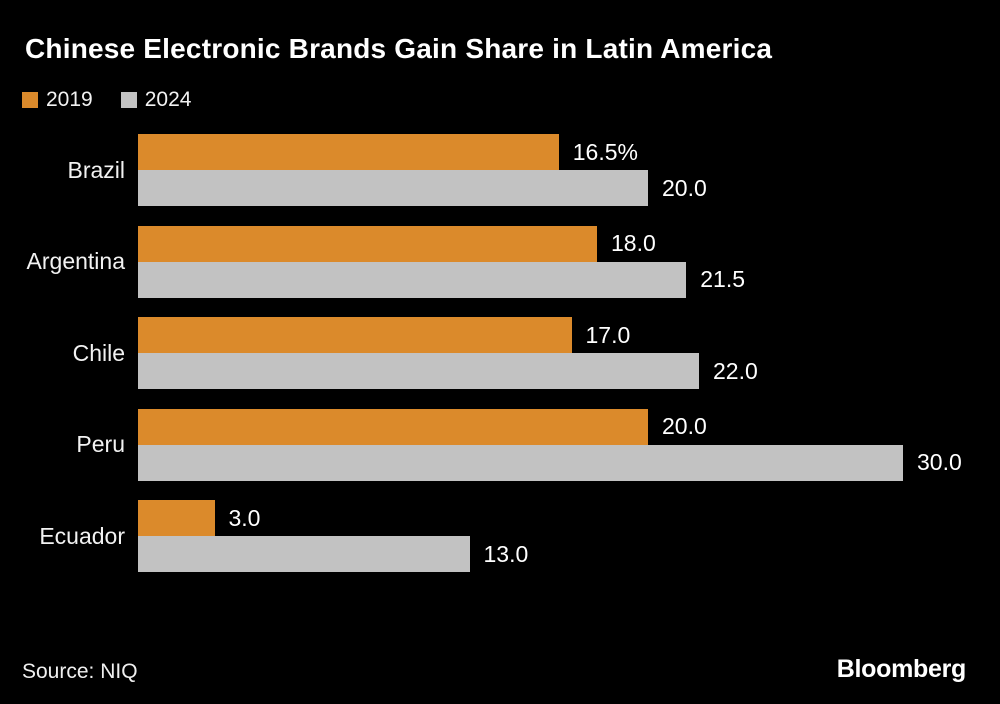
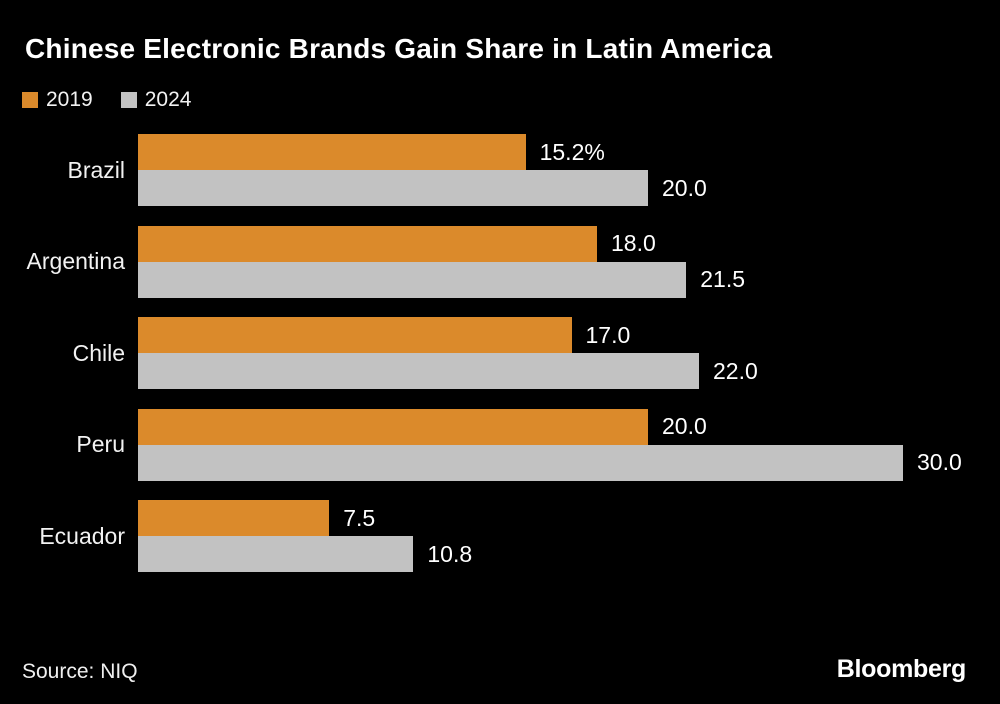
2019/Brazil: 16.5% -> 15.2%
2019/Ecuador: 3.0 -> 7.5
2024/Ecuador: 13.0 -> 10.8
